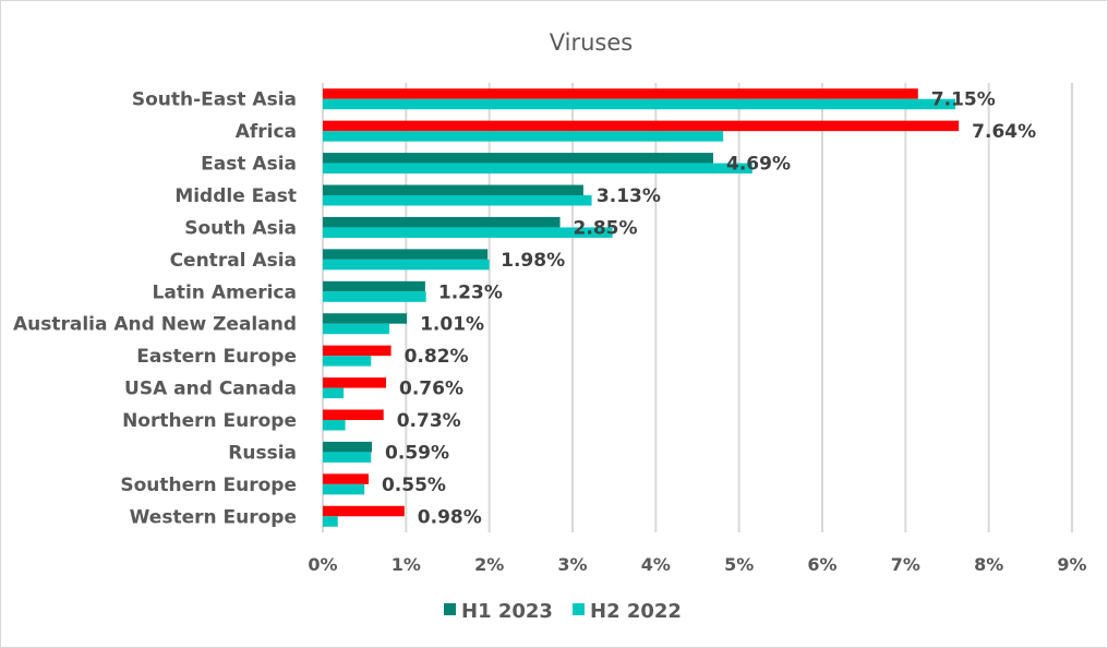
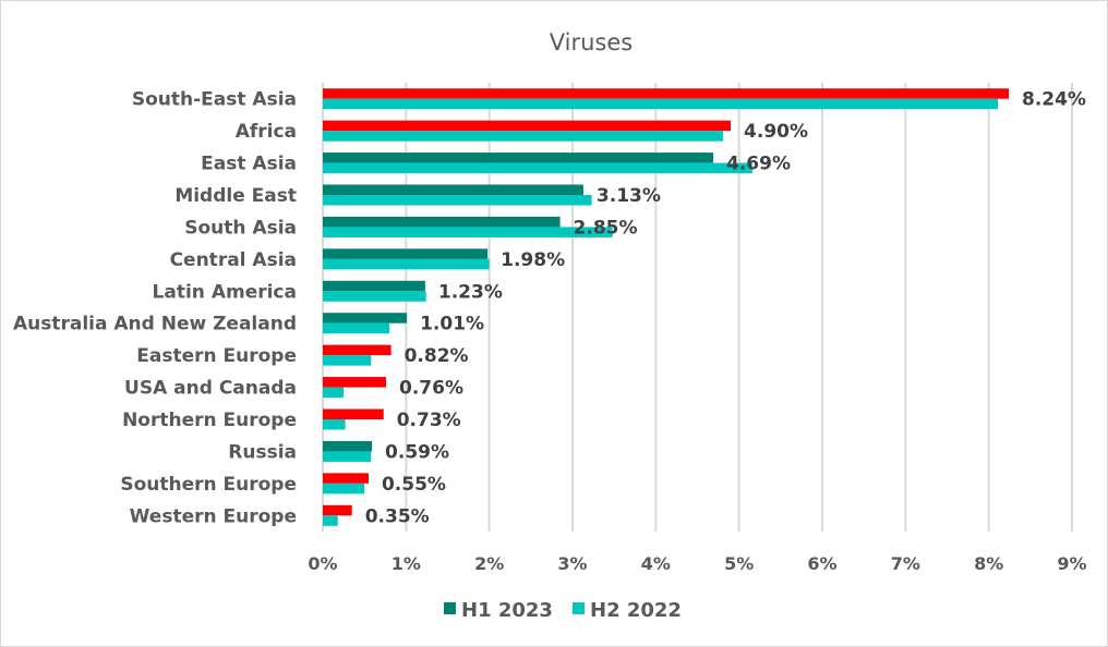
H1 2023/South-East Asia: 7.15% -> 8.24%
H2 2022/South-East Asia: 7.6% -> 8.1%
H1 2023/Africa: 7.64% -> 4.90%
H1 2023/Western Europe: 0.98% -> 0.35%
